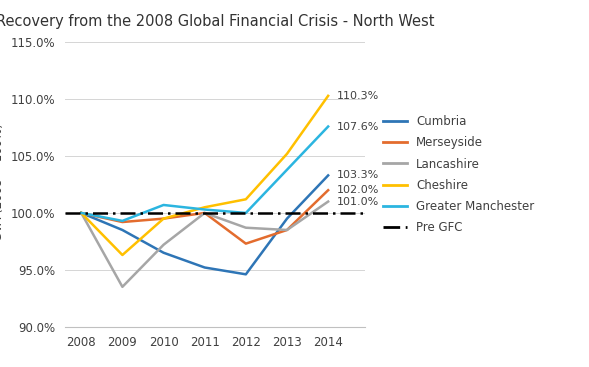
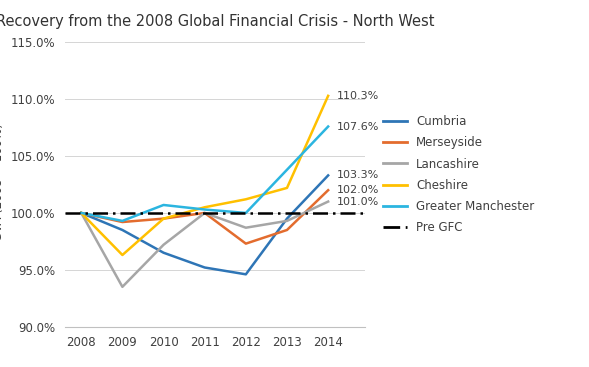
Lancashire/2013: 98.5% -> 99.3%
Cheshire/2013: 105.2% -> 102.2%
